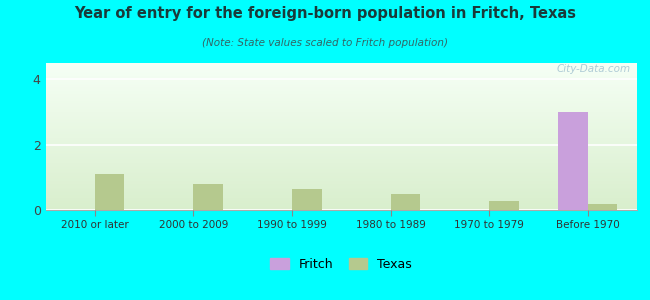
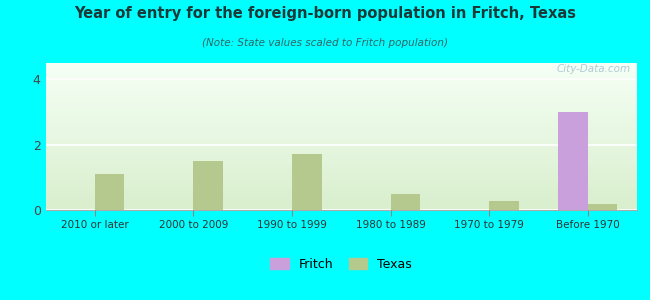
Texas/2000 to 2009: 0.80 -> 1.50
Texas/1990 to 1999: 0.65 -> 1.70
